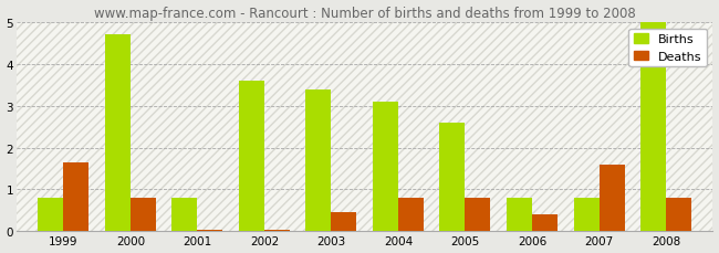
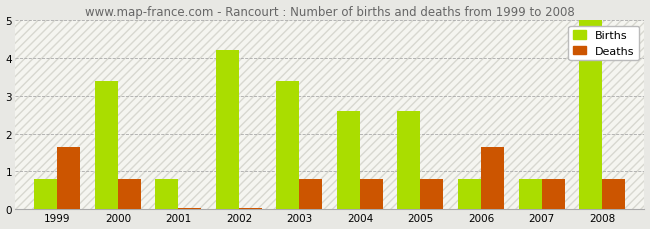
Births/2000: 4.7 -> 3.4
Births/2002: 3.6 -> 4.2
Deaths/2003: 0.45 -> 0.80
Births/2004: 3.1 -> 2.6
Deaths/2006: 0.40 -> 1.65
Deaths/2007: 1.60 -> 0.80
